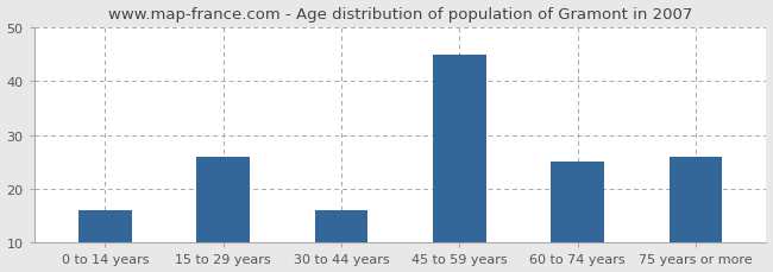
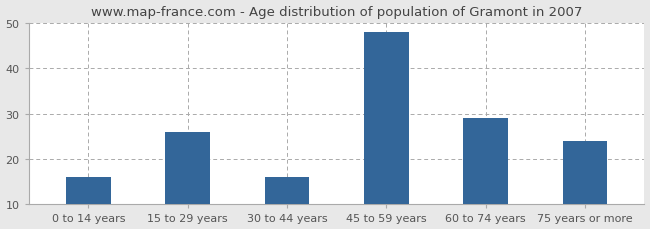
45 to 59 years: 45 -> 48
60 to 74 years: 25 -> 29
75 years or more: 26 -> 24
